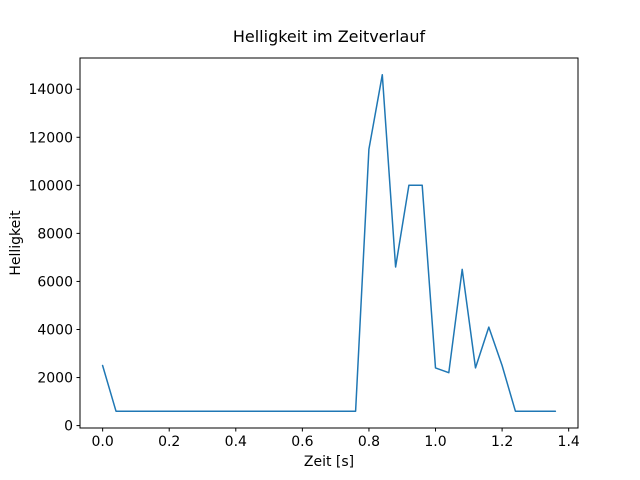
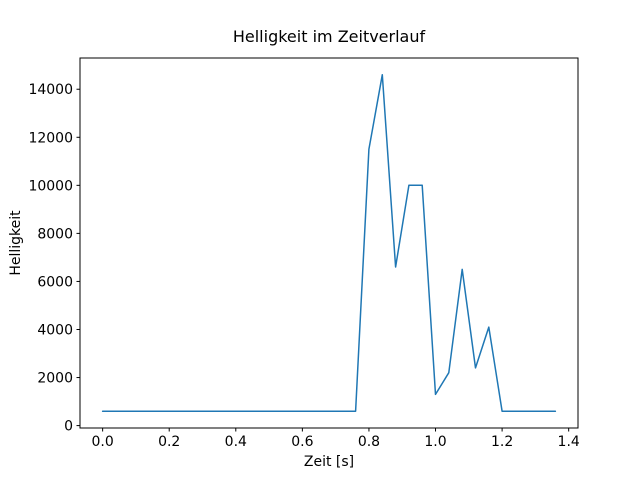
0.0: 2500 -> 600
1.0: 2400 -> 1300
1.2: 2500 -> 600
